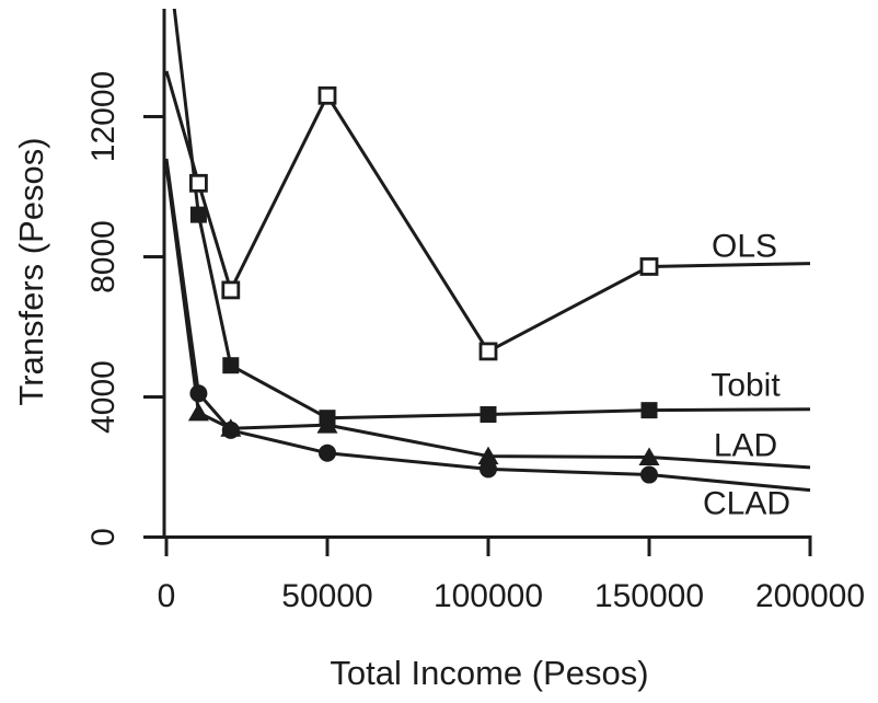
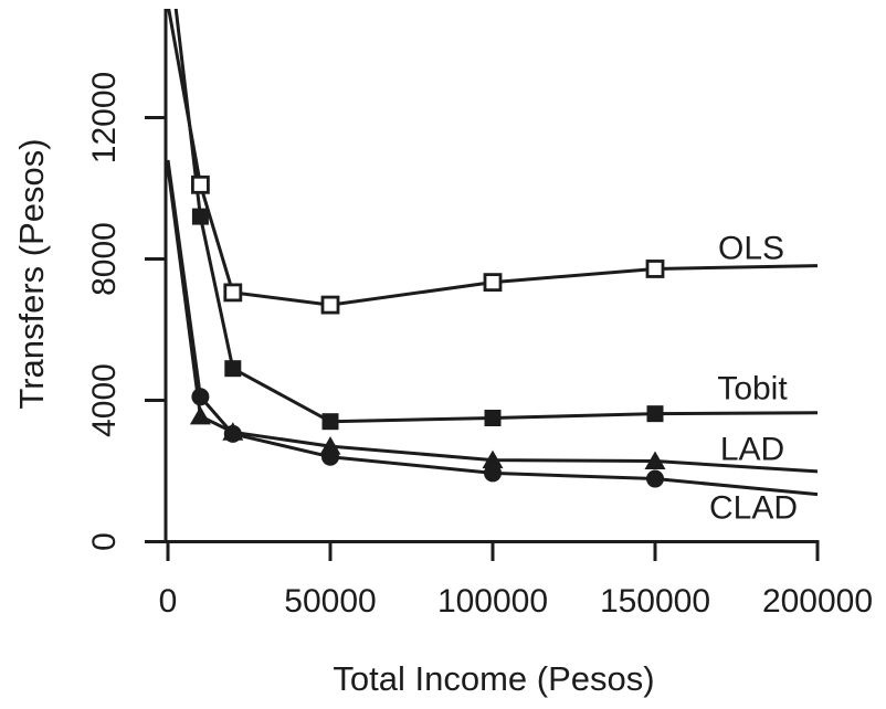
OLS/0: 13300 -> 15200
OLS/50000: 12600 -> 6700
LAD/50000: 3200 -> 2700
OLS/100000: 5300 -> 7300
